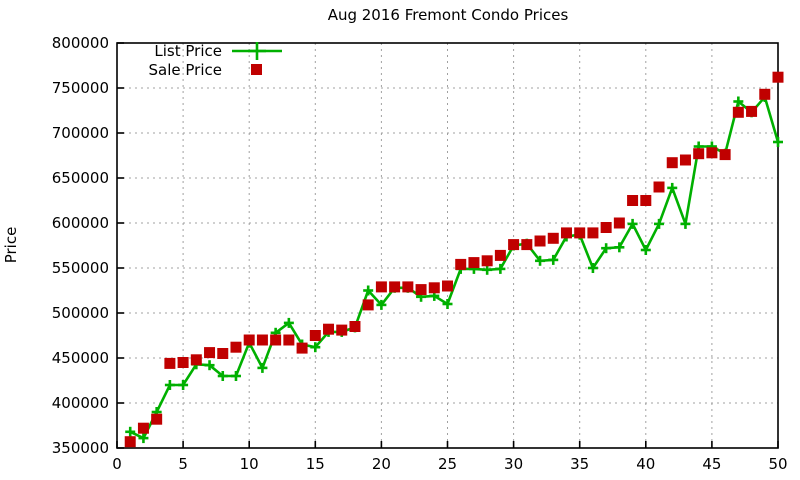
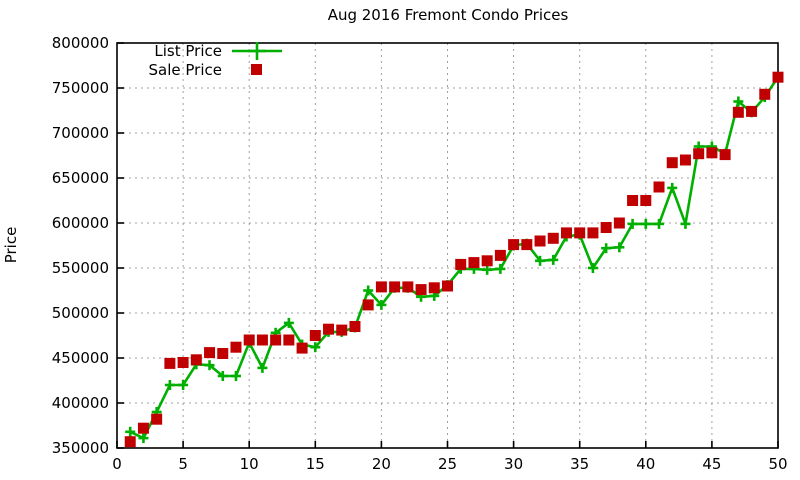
List Price/25: 510000 -> 530000
List Price/40: 570000 -> 600000
List Price/50: 690000 -> 760000
